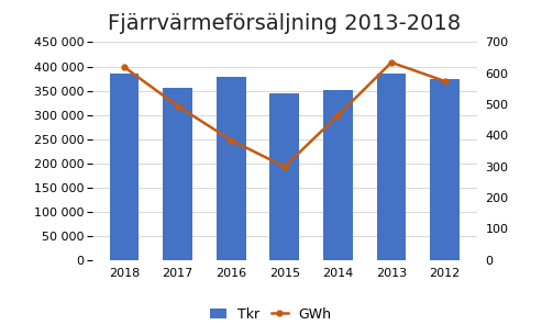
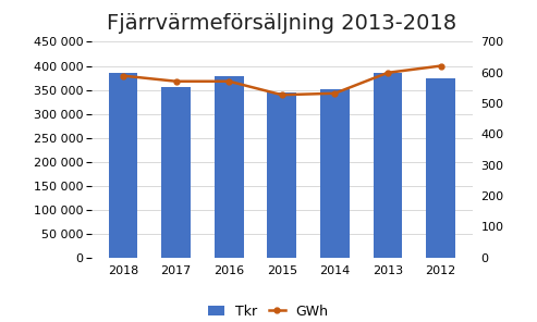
GWh/2018: 620 -> 590
GWh/2017: 495 -> 572
GWh/2016: 385 -> 572
GWh/2015: 300 -> 528
GWh/2014: 465 -> 533
GWh/2013: 635 -> 600
GWh/2012: 575 -> 622
